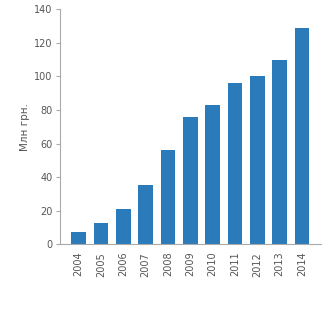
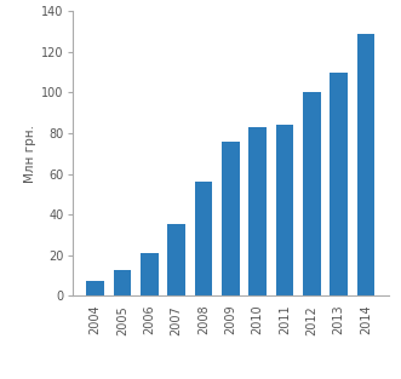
2011: 96 -> 84
